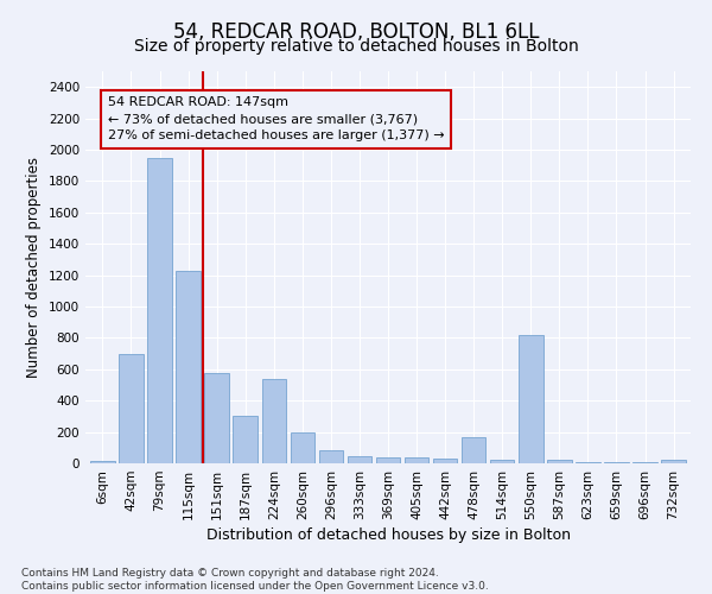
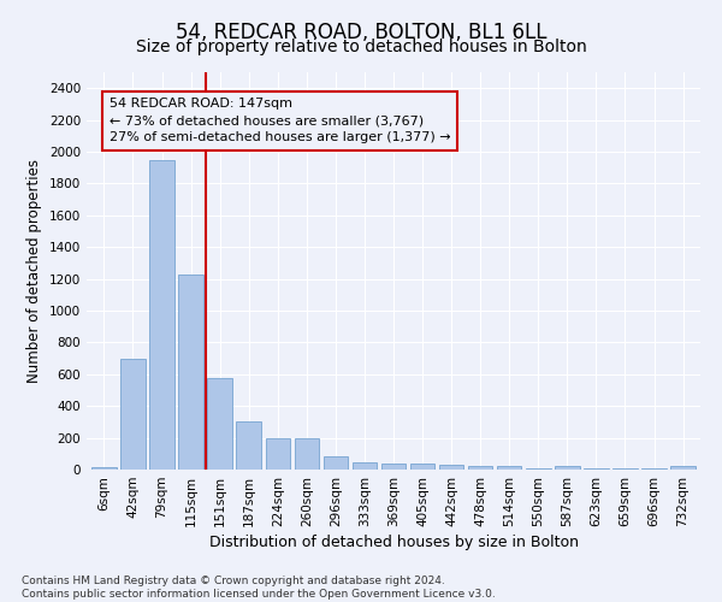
224sqm: 540 -> 200
478sqm: 170 -> 20
550sqm: 820 -> 0
